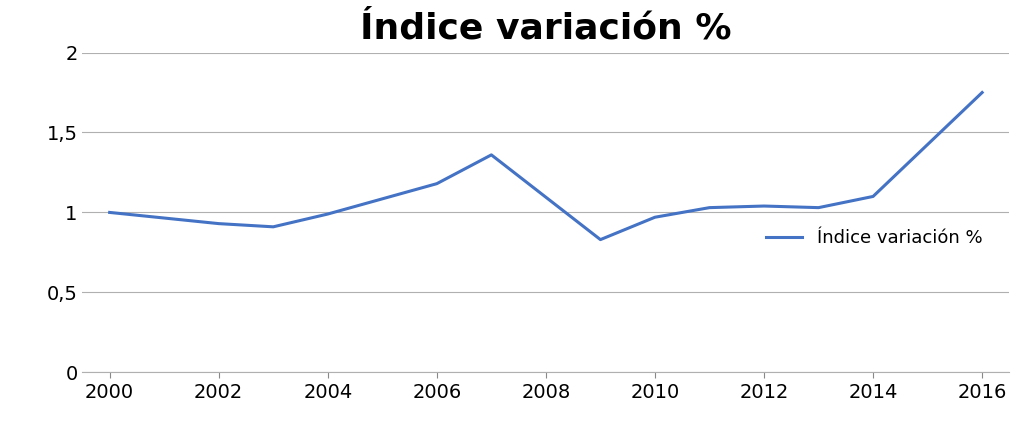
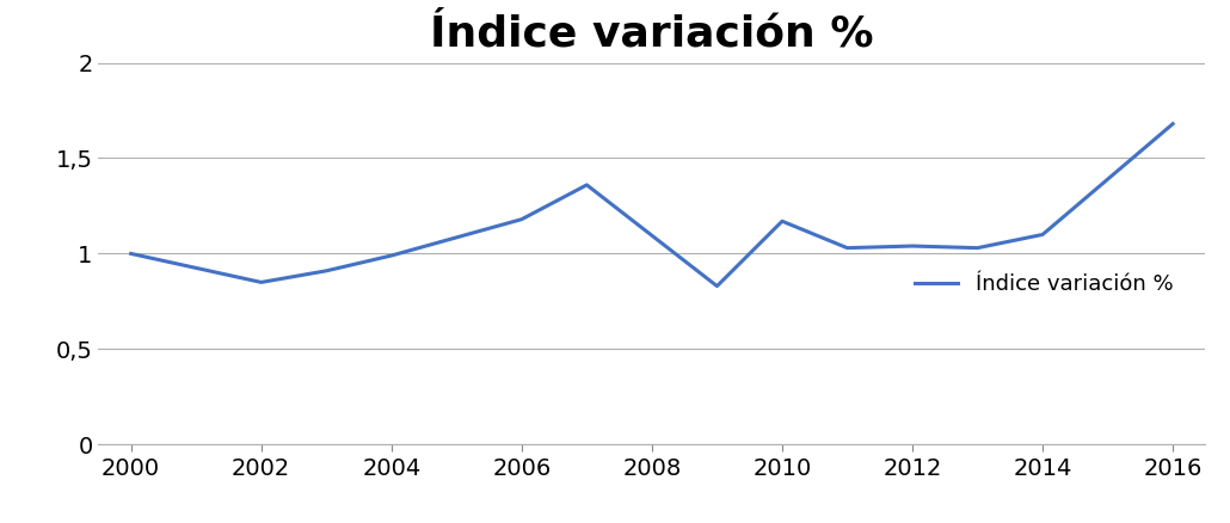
2002: 0,93 -> 0,85
2010: 0,97 -> 1,17
2016: 1,75 -> 1,68
